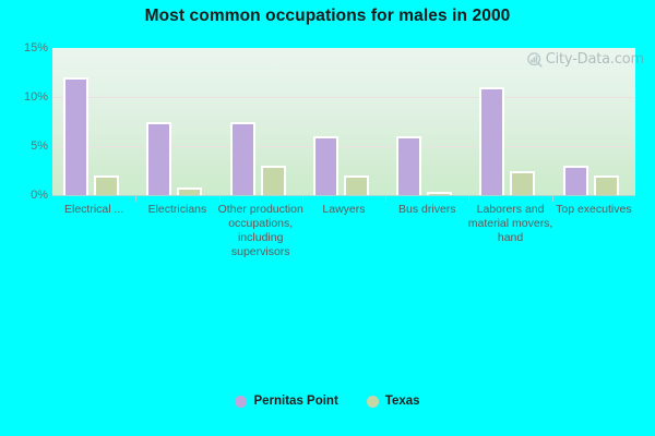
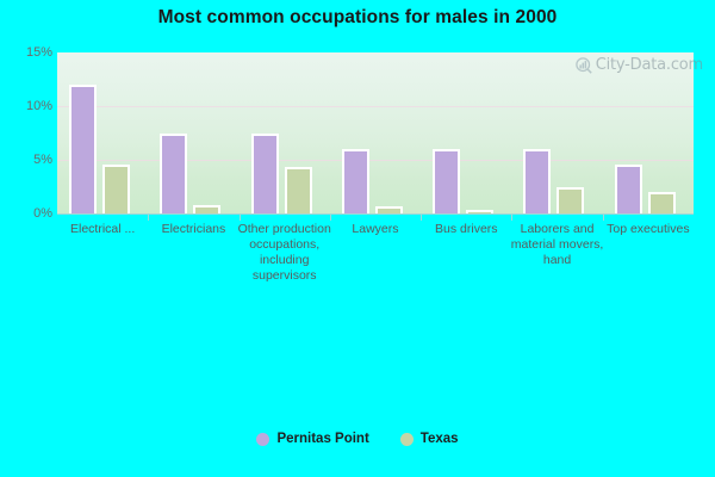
Texas/Electrical ...: 2% -> 5%
Texas/Other production occupations, including supervisors: 3% -> 4%
Texas/Lawyers: 2% -> 1%
Pernitas Point/Laborers and material movers, hand: 11% -> 6%
Pernitas Point/Top executives: 3% -> 5%
